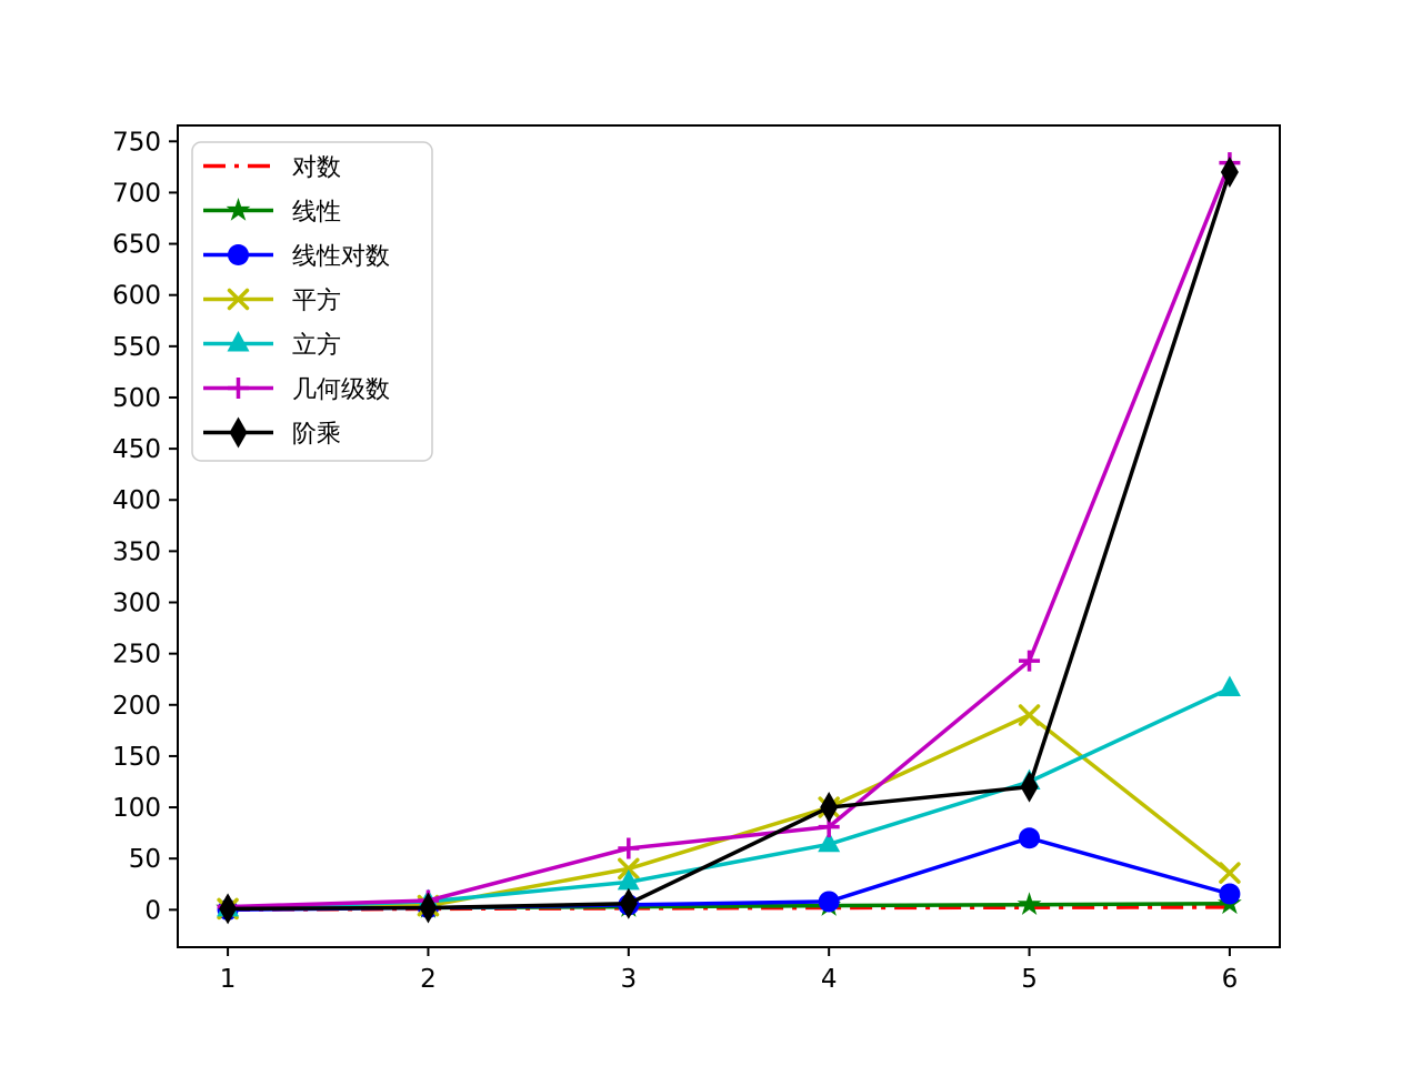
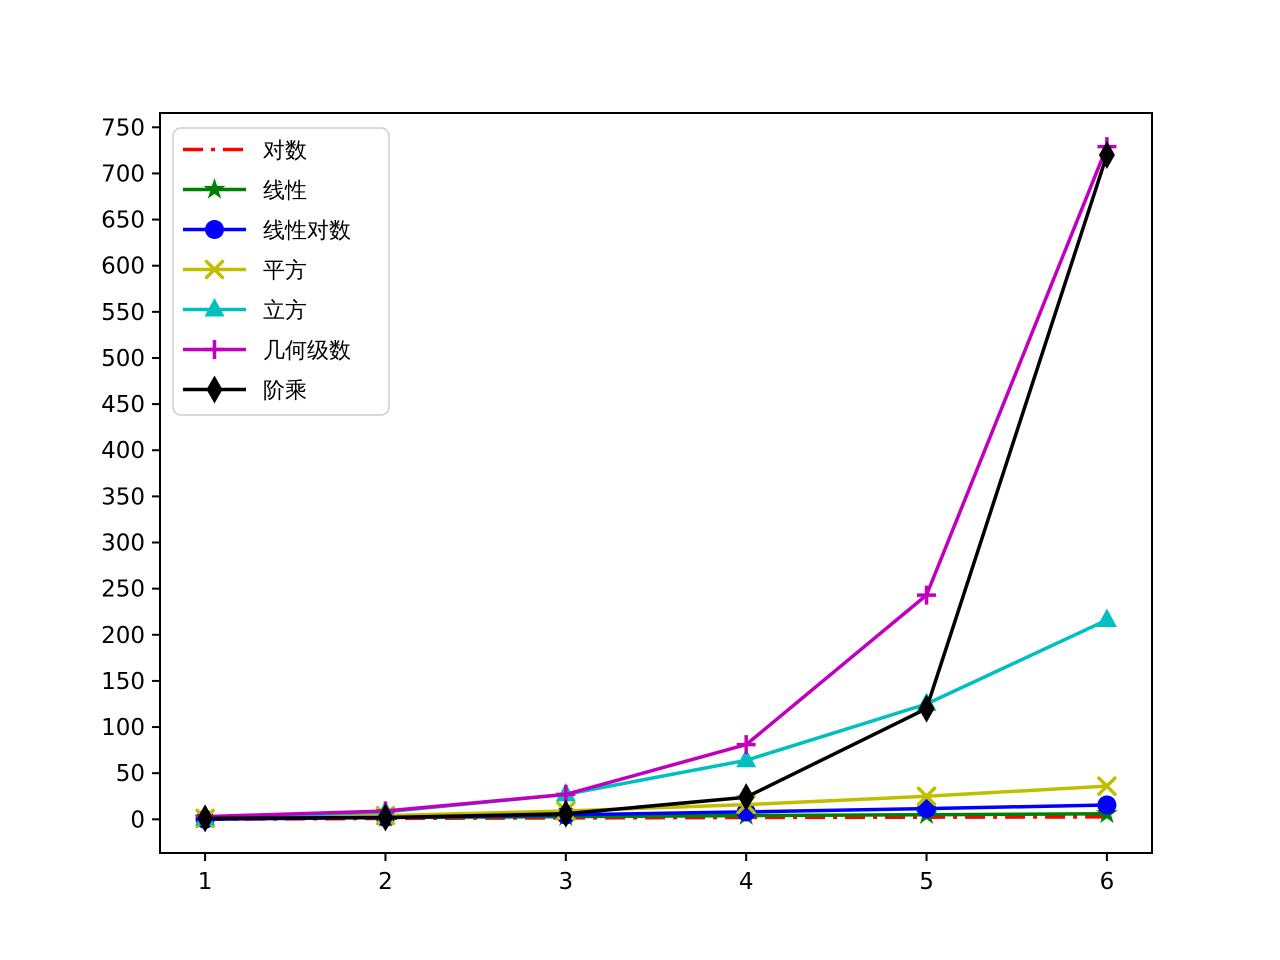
平方/3: 40 -> 10
几何级数/3: 60 -> 30
平方/4: 100 -> 20
阶乘/4: 100 -> 20
线性对数/5: 70 -> 10
平方/5: 190 -> 20
